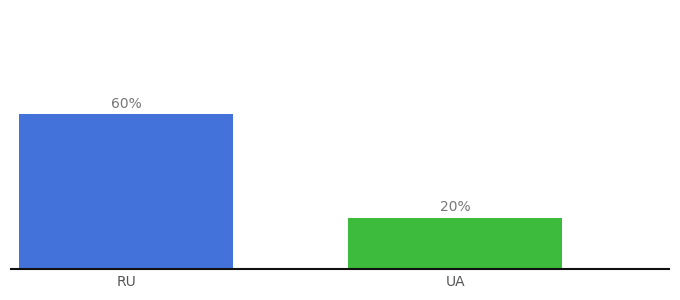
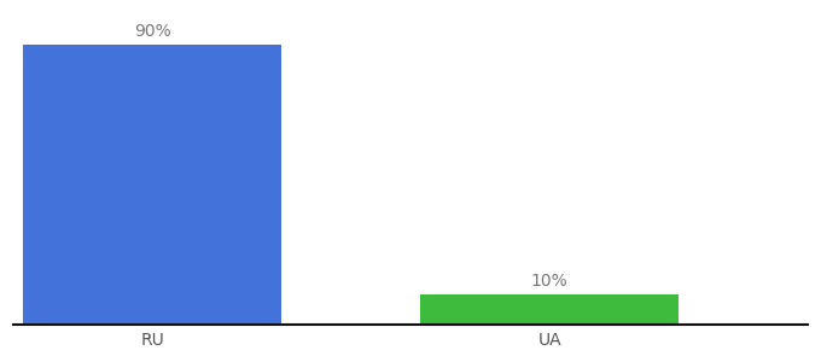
RU: 60% -> 90%
UA: 20% -> 10%
